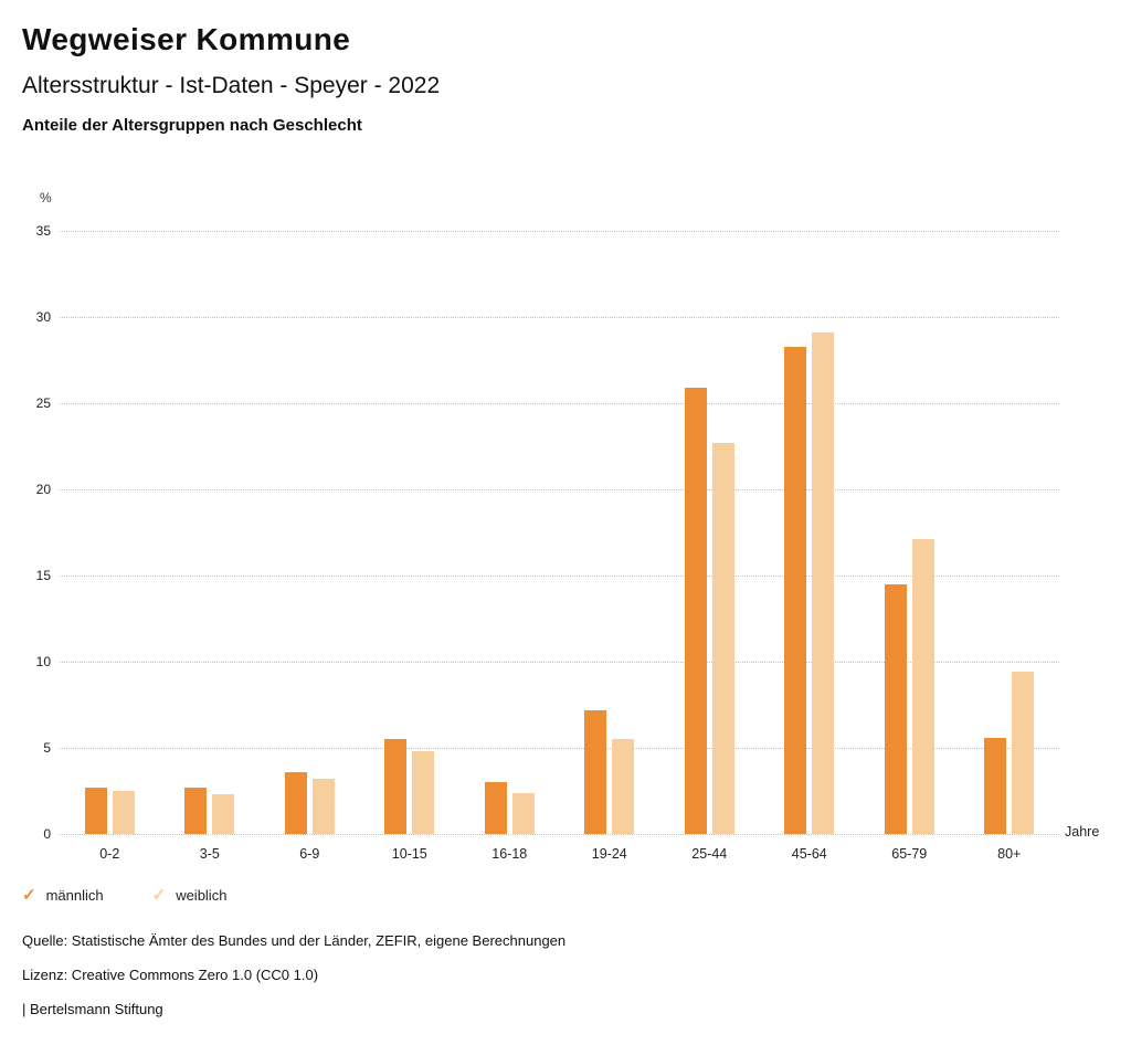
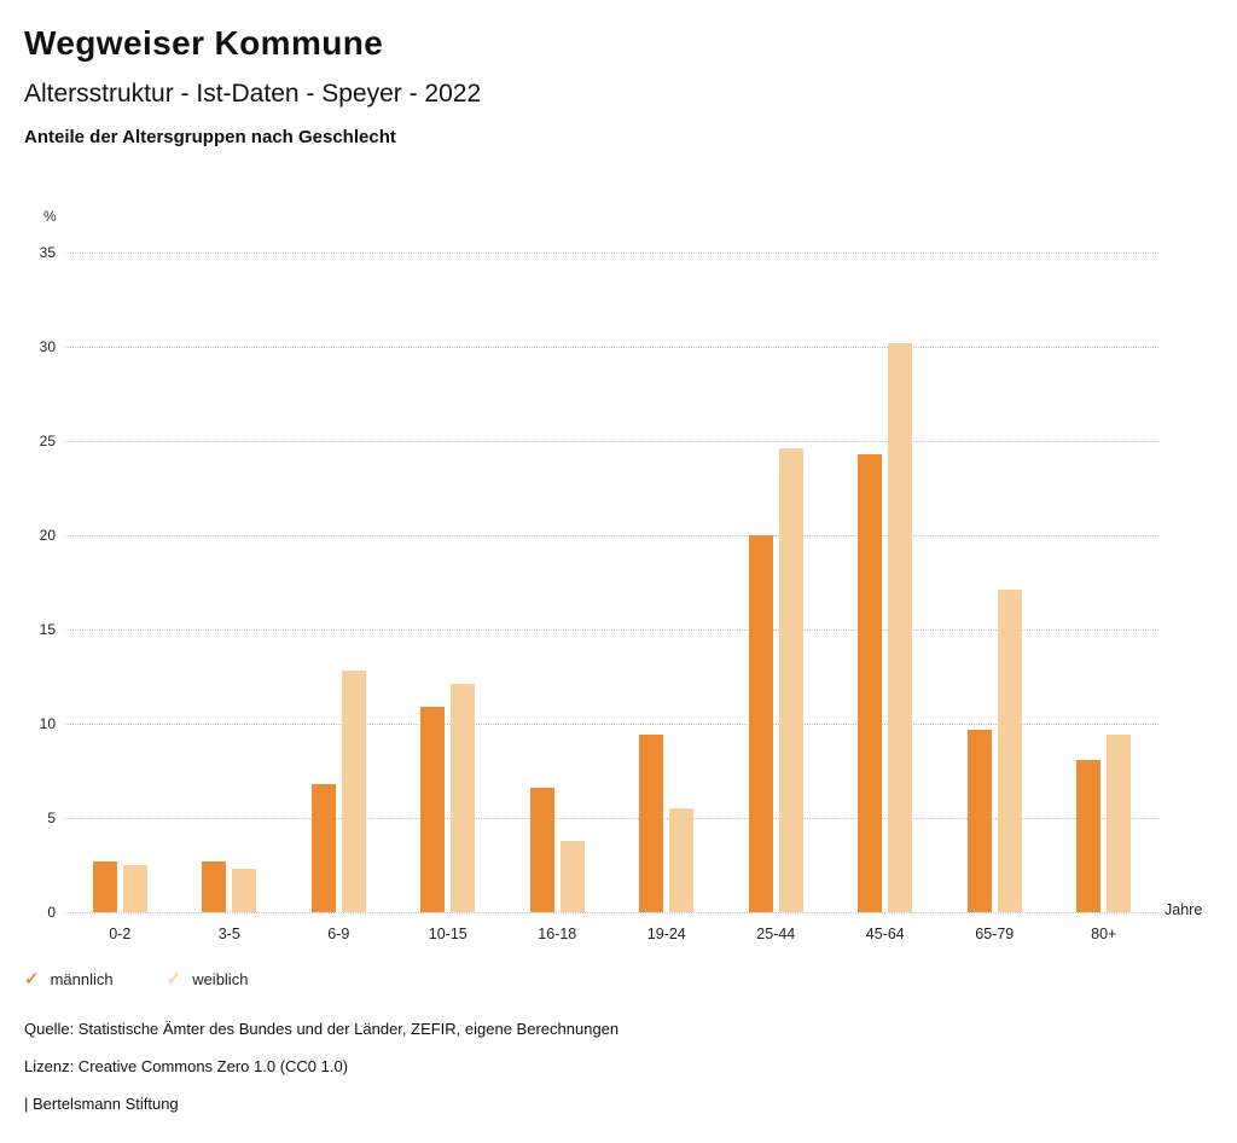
männlich/6-9: 3.6 -> 6.8
weiblich/6-9: 3.2 -> 12.8
männlich/10-15: 5.5 -> 10.9
weiblich/10-15: 4.8 -> 12.1
männlich/16-18: 3.0 -> 6.6
weiblich/16-18: 2.4 -> 3.8
männlich/19-24: 7.2 -> 9.4
männlich/25-44: 25.9 -> 20.0
weiblich/25-44: 22.7 -> 24.6
männlich/45-64: 28.3 -> 24.3
weiblich/45-64: 29.1 -> 30.2
männlich/65-79: 14.5 -> 9.7
männlich/80+: 5.6 -> 8.1
